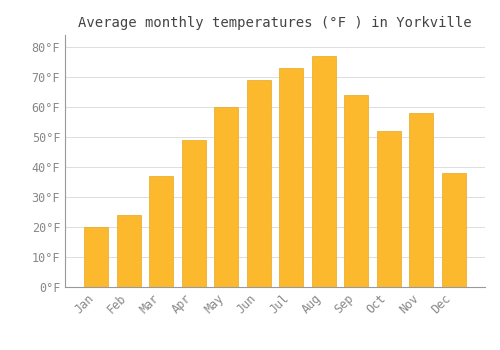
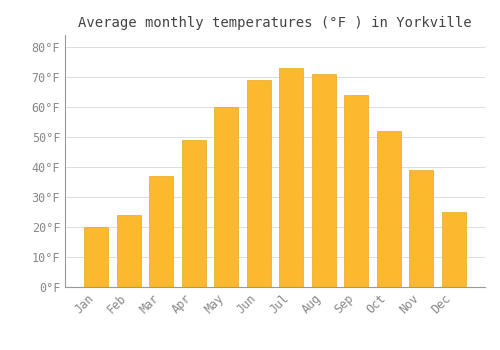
Aug: 77°F -> 71°F
Nov: 58°F -> 39°F
Dec: 38°F -> 25°F
